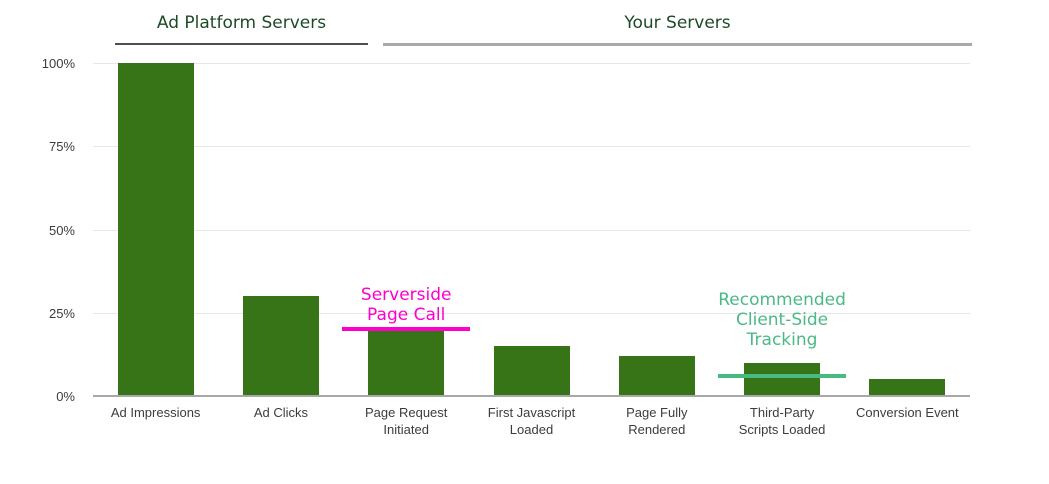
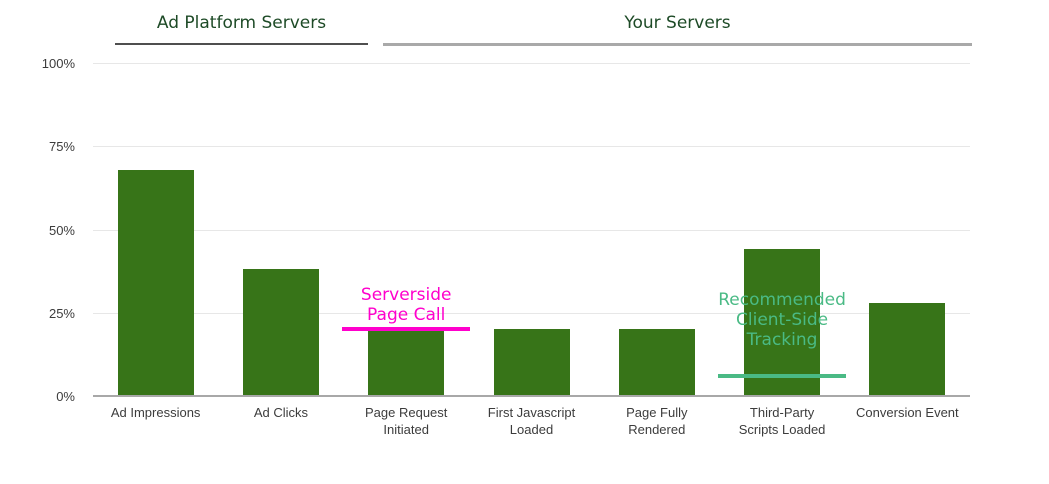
Ad Impressions: 100% -> 68%
Ad Clicks: 30% -> 38%
First Javascript Loaded: 15% -> 20%
Page Fully Rendered: 12% -> 20%
Third-Party Scripts Loaded: 10% -> 44%
Conversion Event: 5% -> 28%
